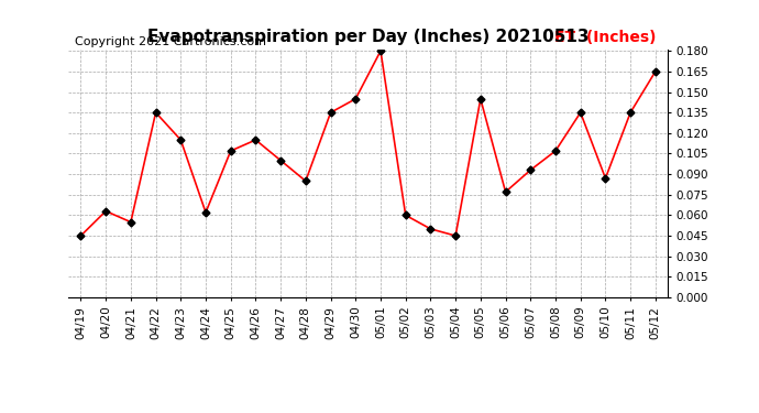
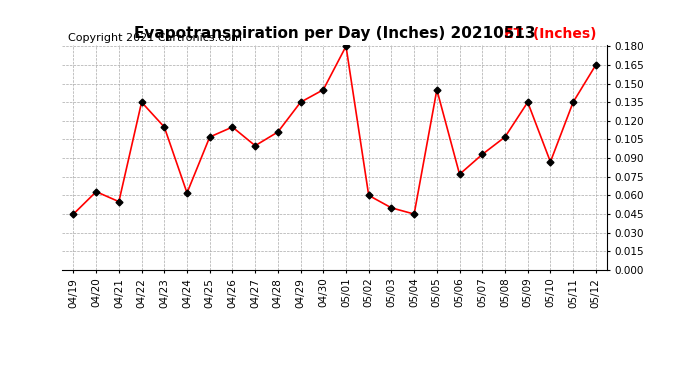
04/28: 0.085 -> 0.111
